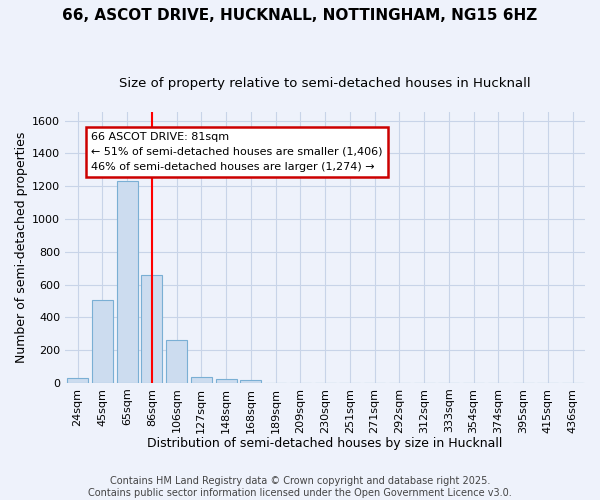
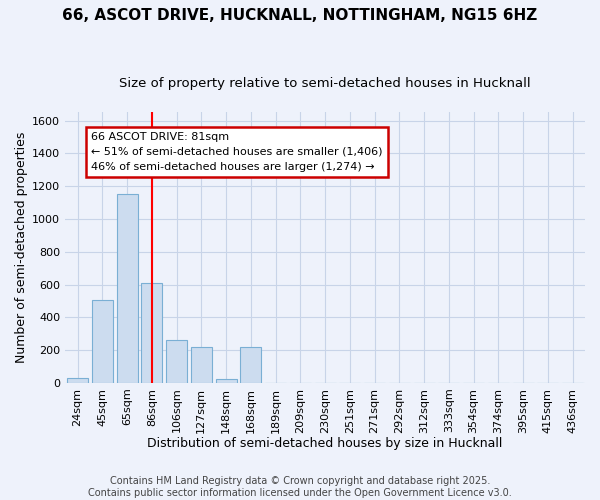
65sqm: 1230 -> 1150
86sqm: 660 -> 610
127sqm: 40 -> 220
168sqm: 20 -> 220
